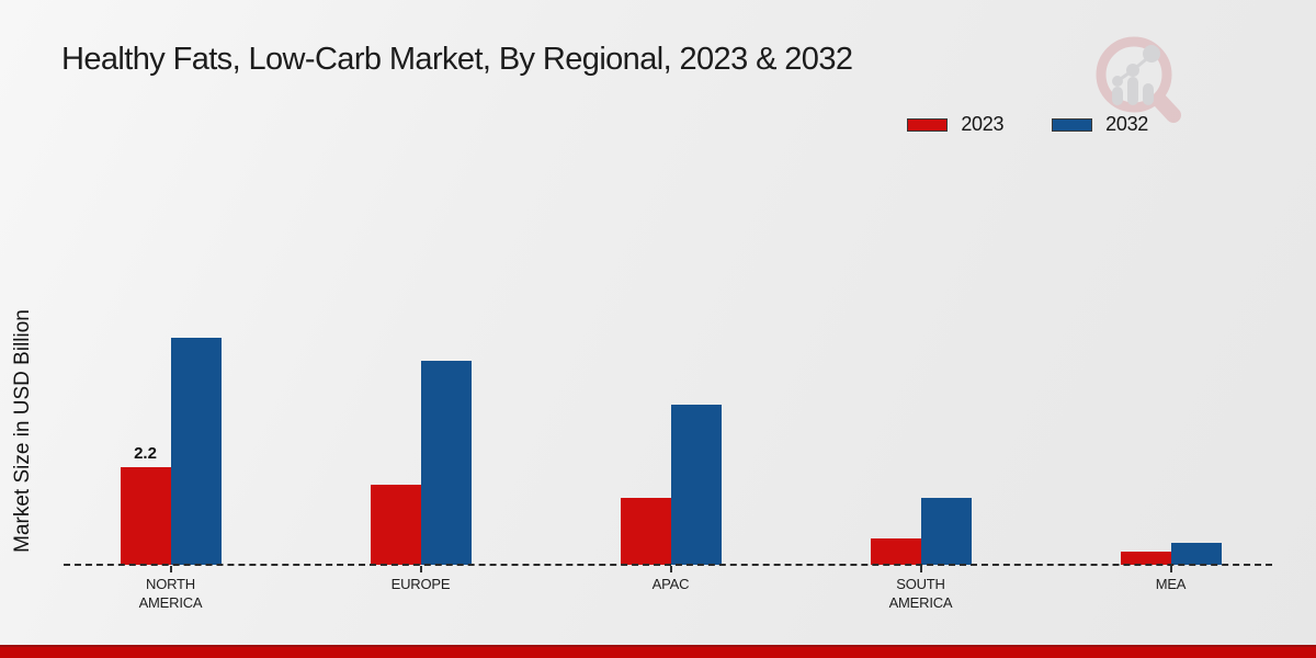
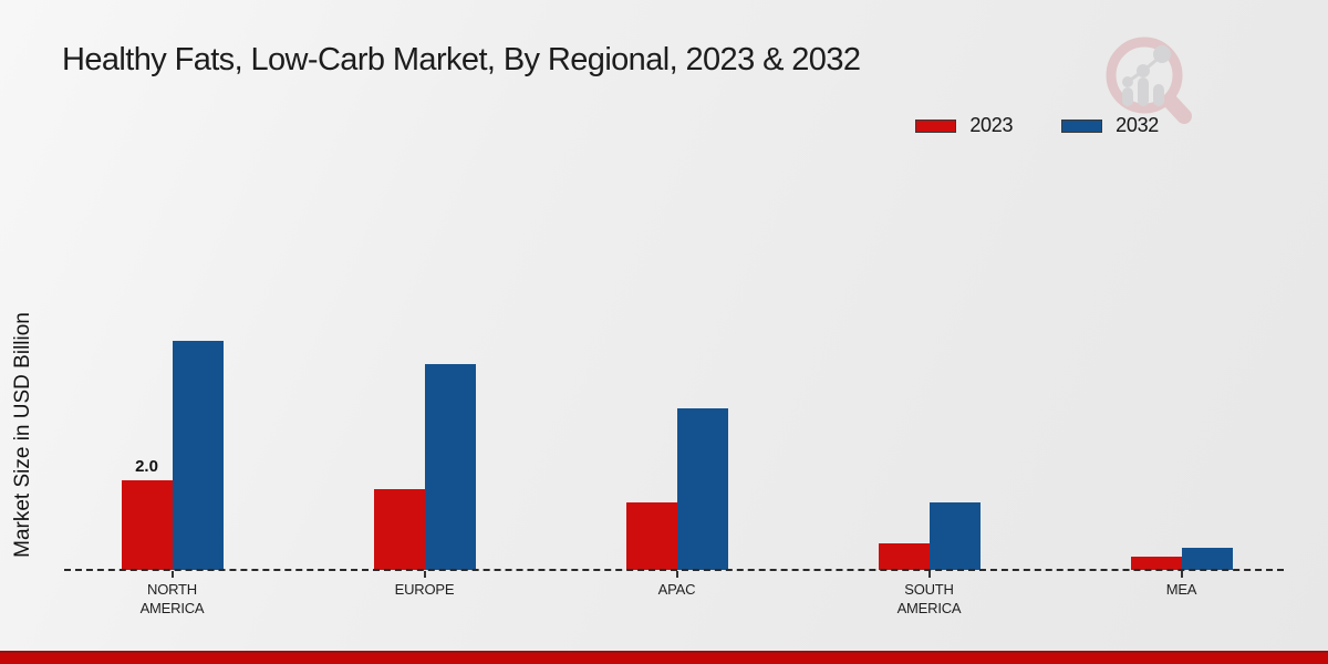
2023/NORTH AMERICA: 2.2 -> 2.0
